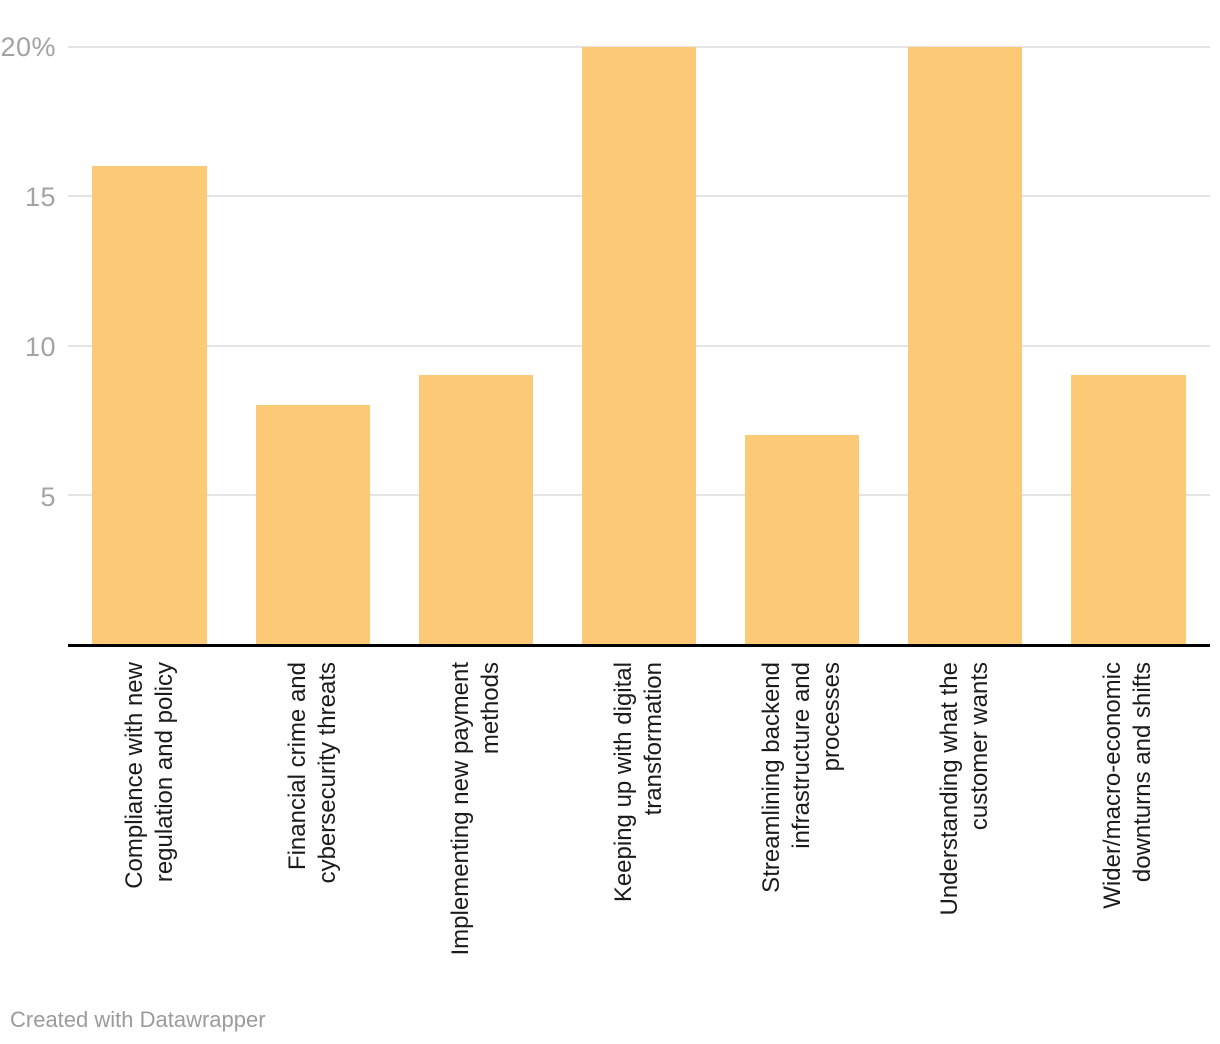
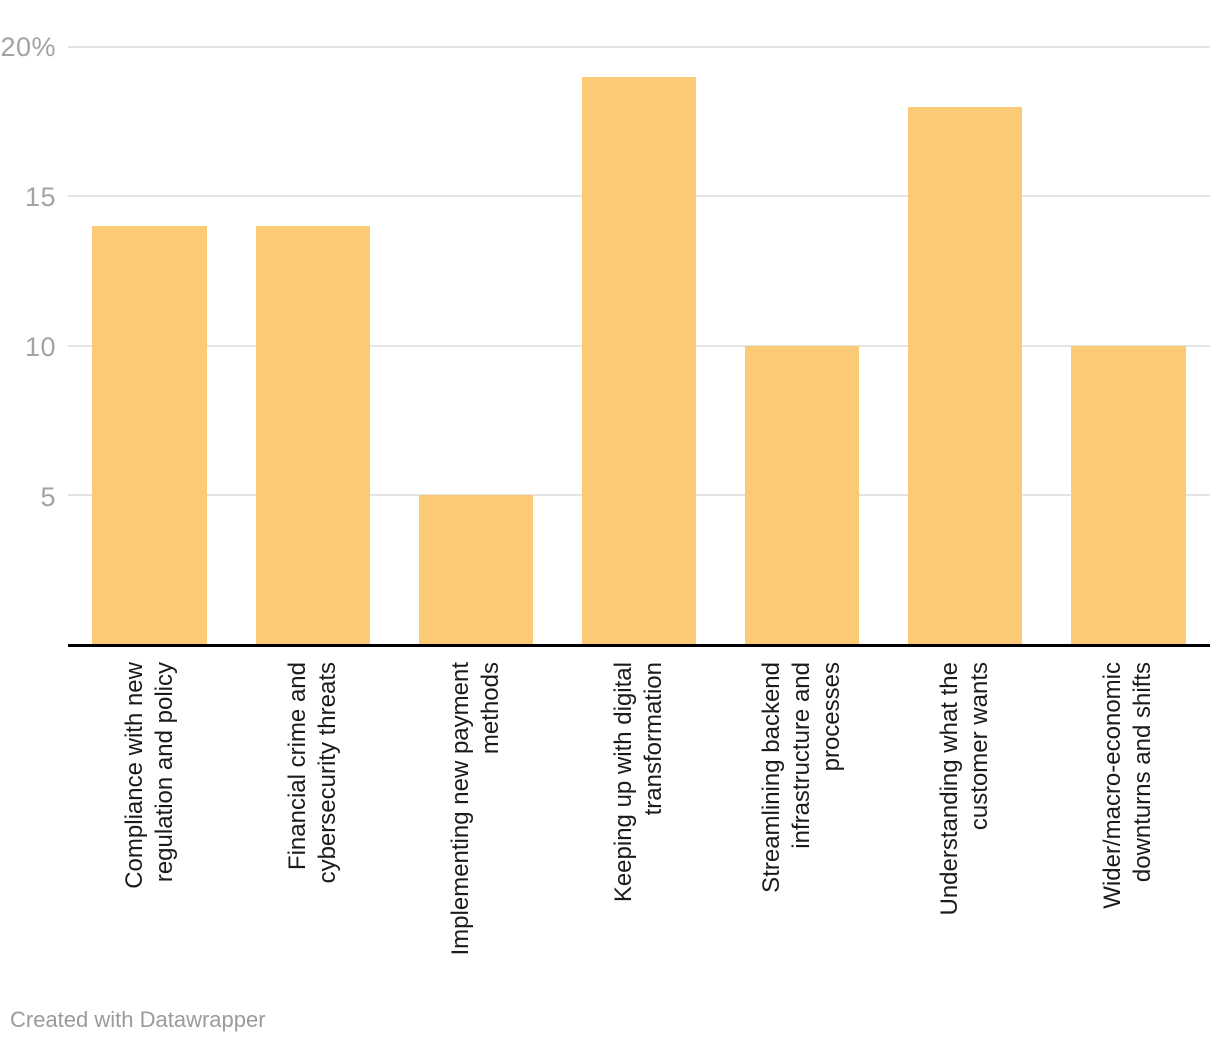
Compliance with new regulation and policy: 16% -> 14%
Financial crime and cybersecurity threats: 8% -> 14%
Implementing new payment methods: 9% -> 5%
Keeping up with digital transformation: 20% -> 19%
Streamlining backend infrastructure and processes: 7% -> 10%
Understanding what the customer wants: 20% -> 18%
Wider/macro-economic downturns and shifts: 9% -> 10%
